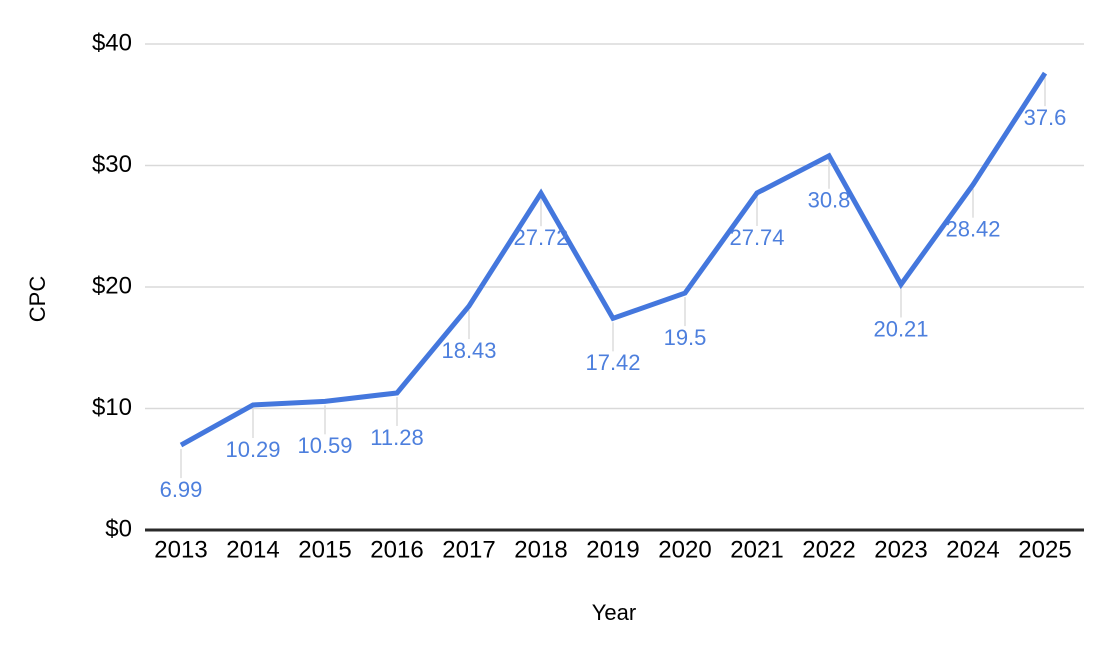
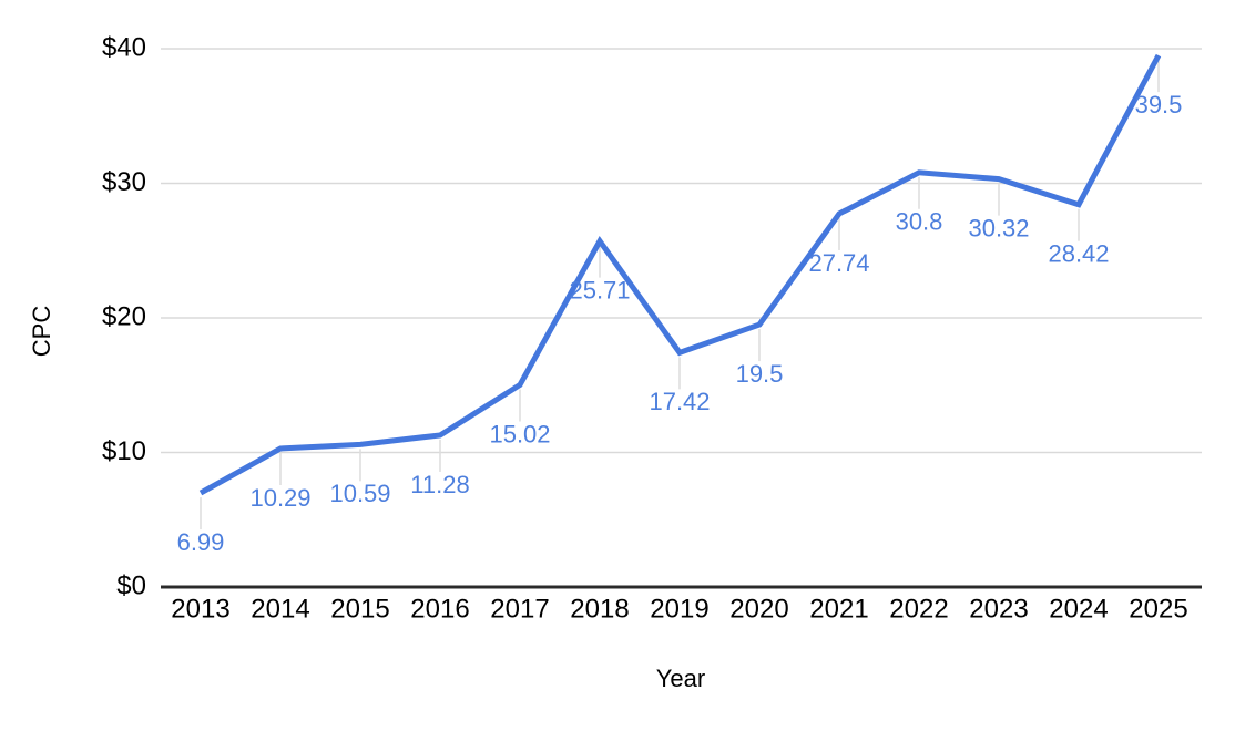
2017: 18.43 -> 15.02
2018: 27.72 -> 25.71
2023: 20.21 -> 30.32
2025: 37.6 -> 39.5
